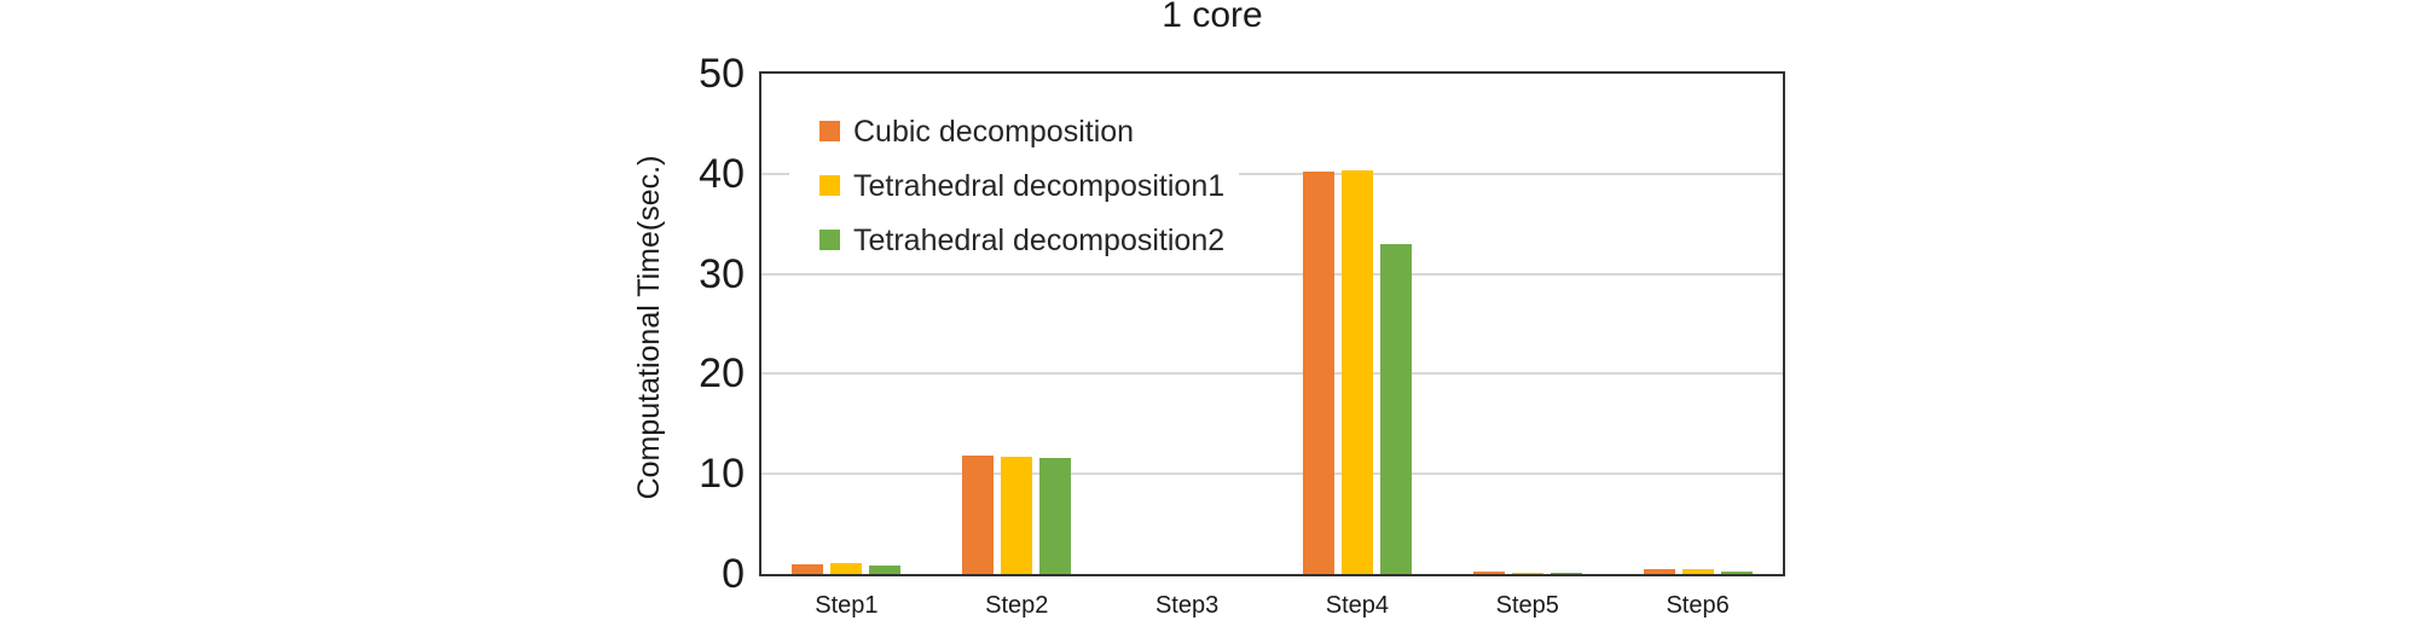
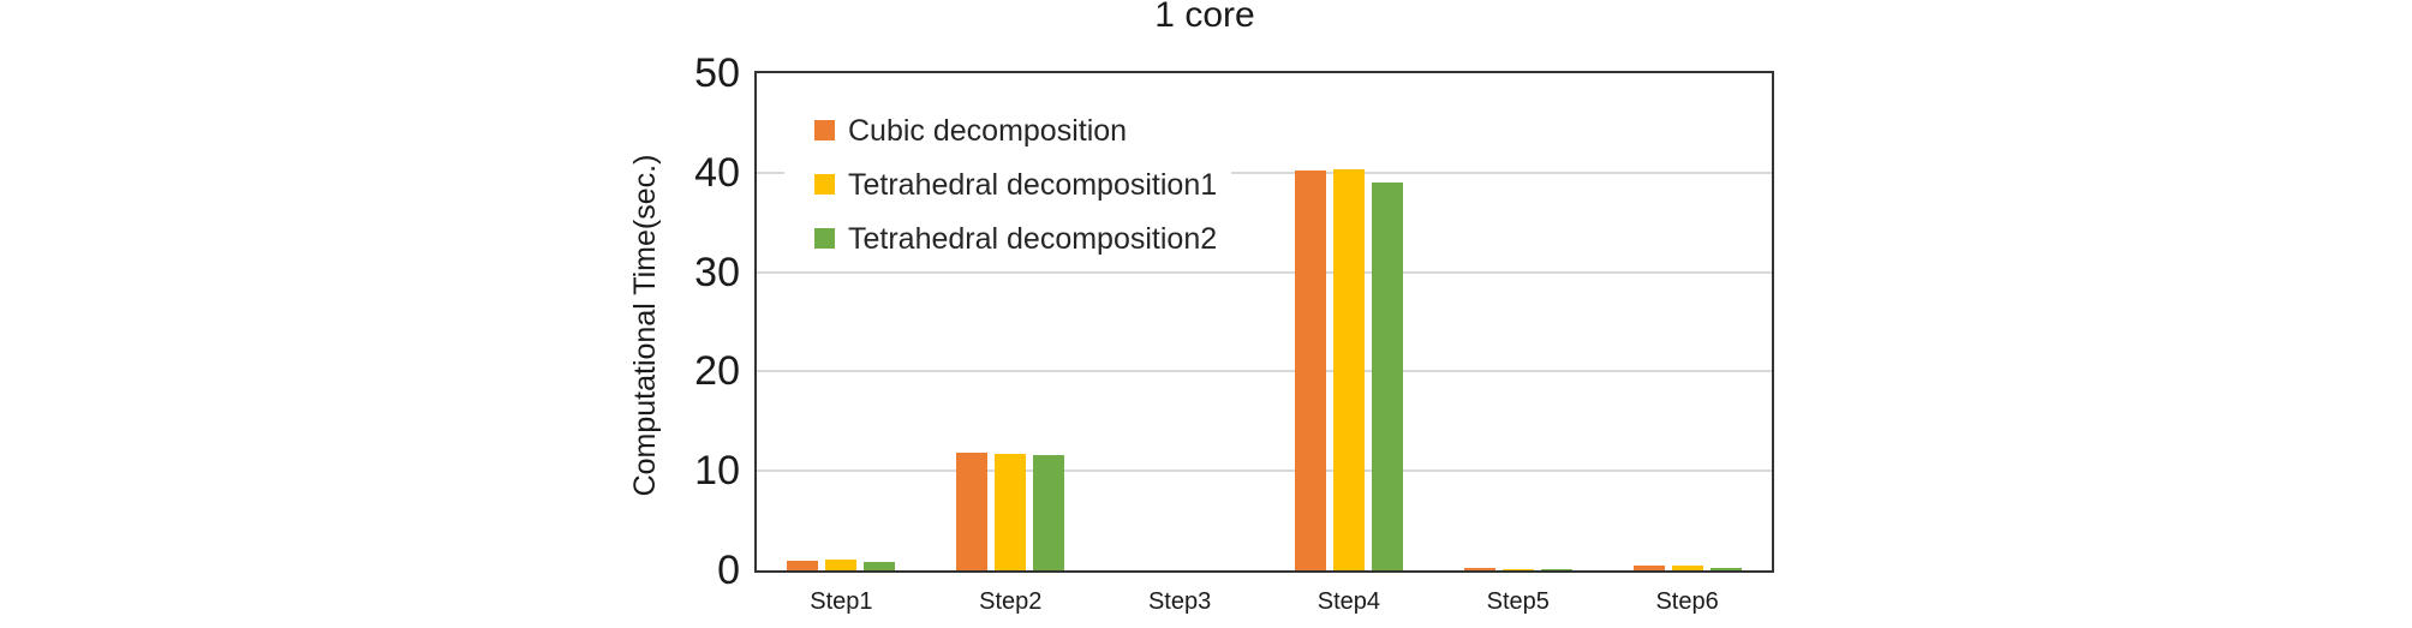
Tetrahedral decomposition2/Step4: 33 -> 39
